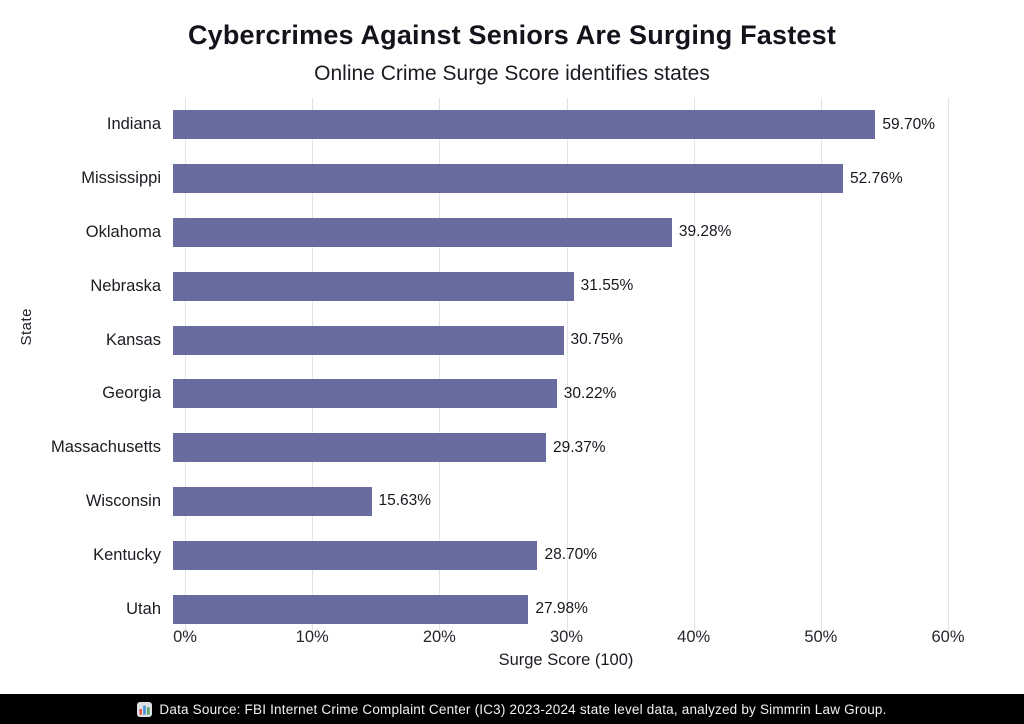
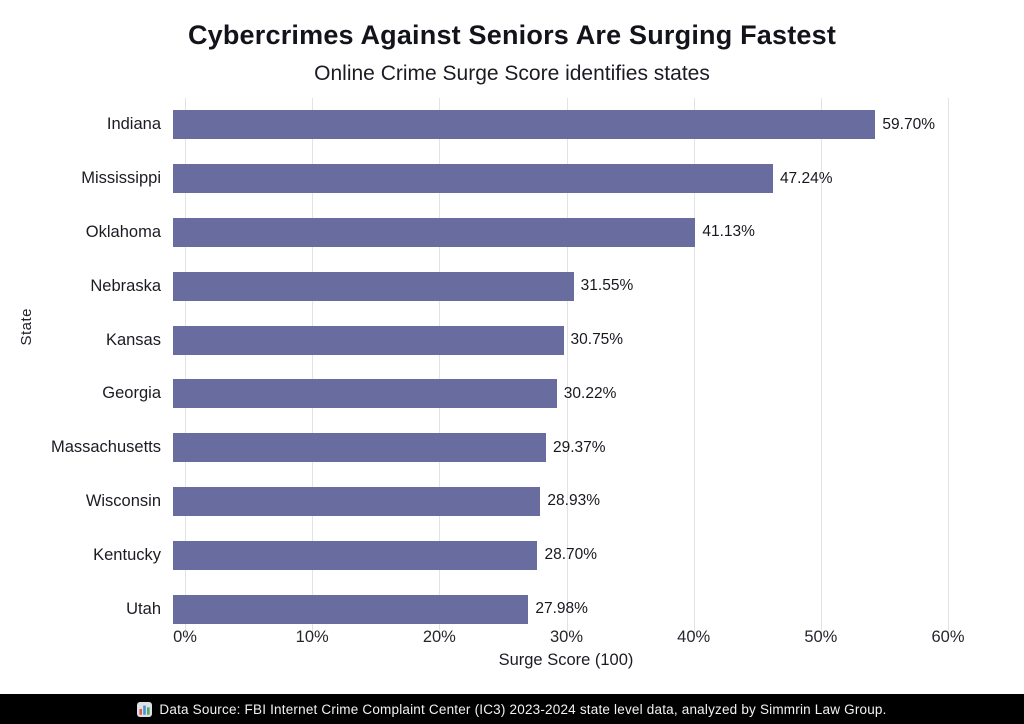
Mississippi: 52.76% -> 47.24%
Oklahoma: 39.28% -> 41.13%
Wisconsin: 15.63% -> 28.93%
